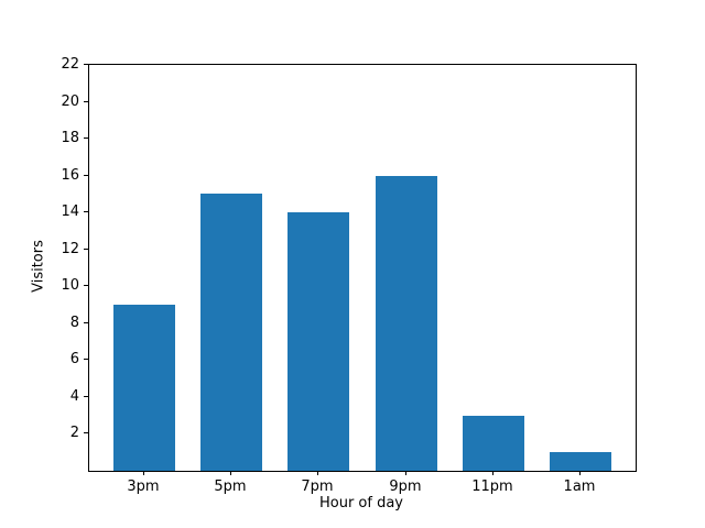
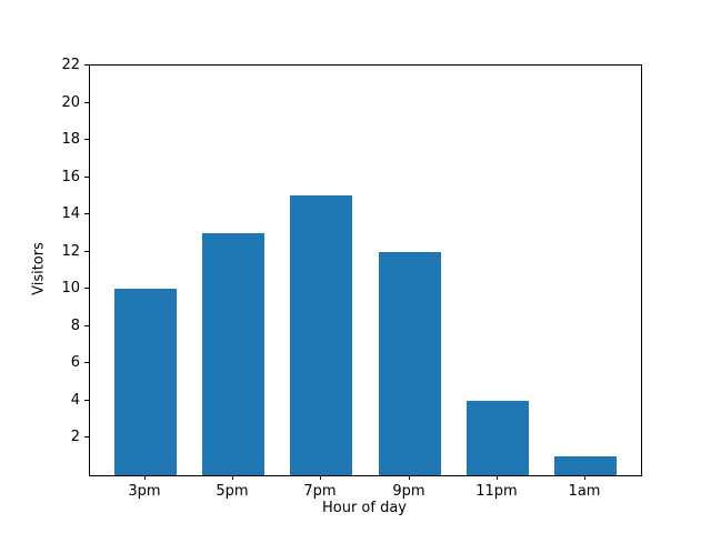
3pm: 9 -> 10
5pm: 15 -> 13
7pm: 14 -> 15
9pm: 16 -> 12
11pm: 3 -> 4
